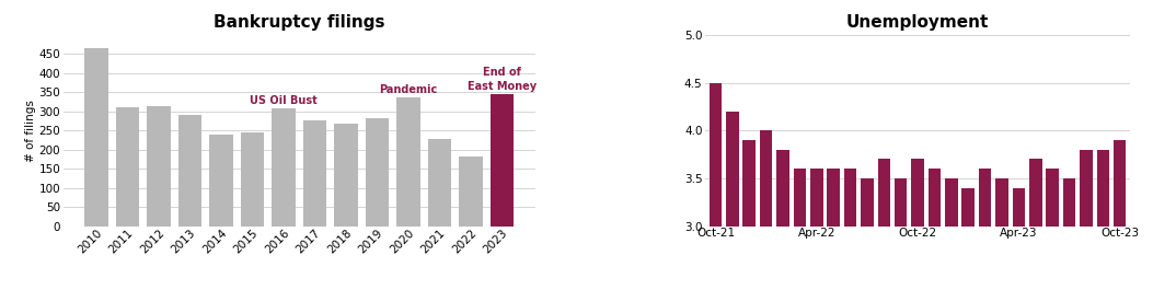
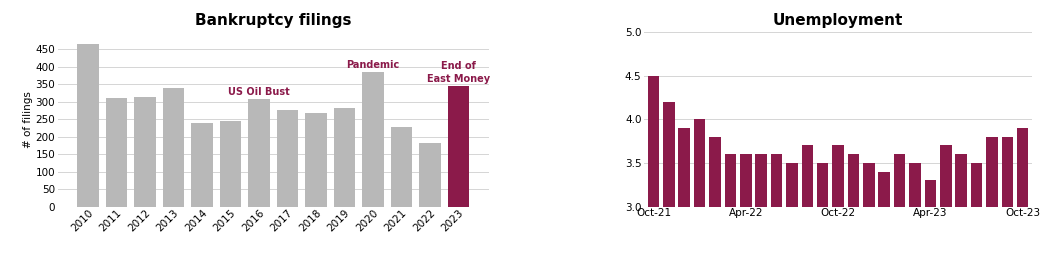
Bankruptcy filings/2013: 292 -> 340
Bankruptcy filings/2020: 336 -> 385
Unemployment/Apr-23: 3.4 -> 3.3
